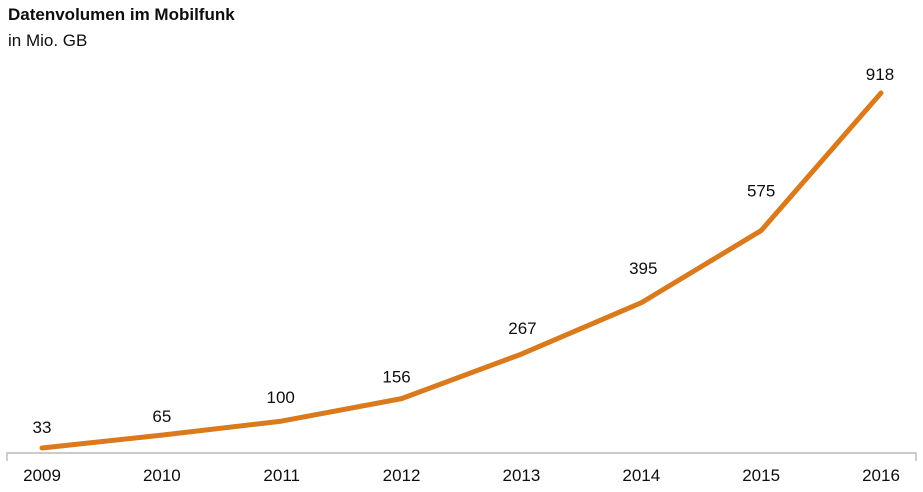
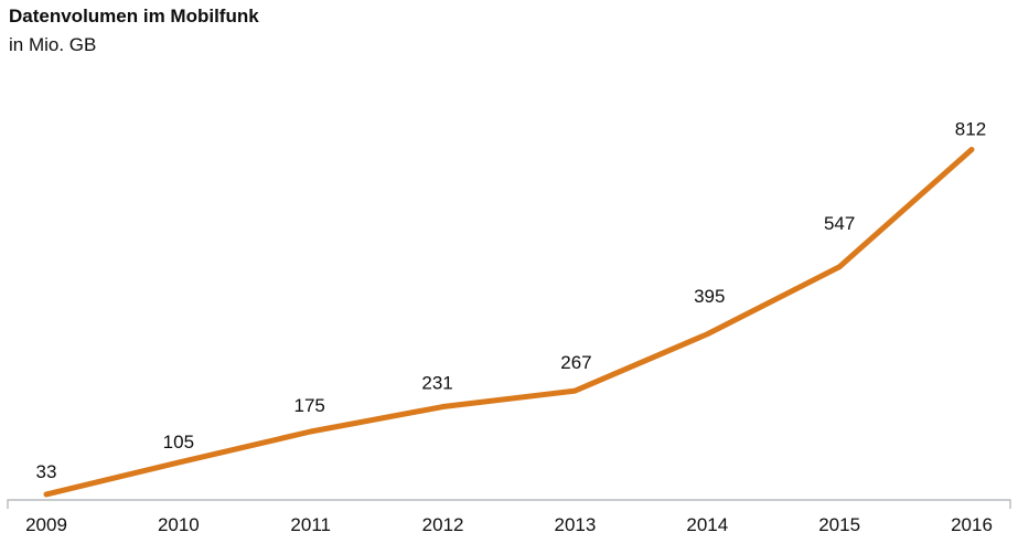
2010: 65 -> 105
2011: 100 -> 175
2012: 156 -> 231
2015: 575 -> 547
2016: 918 -> 812
